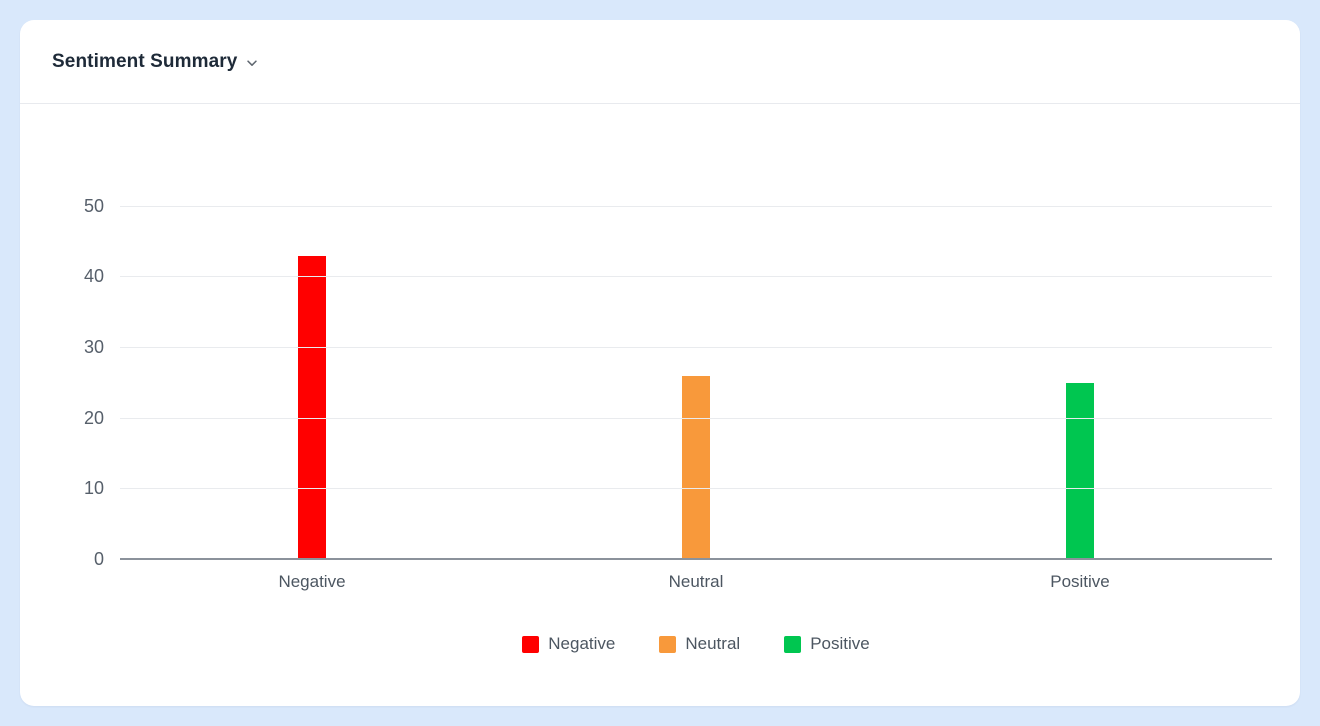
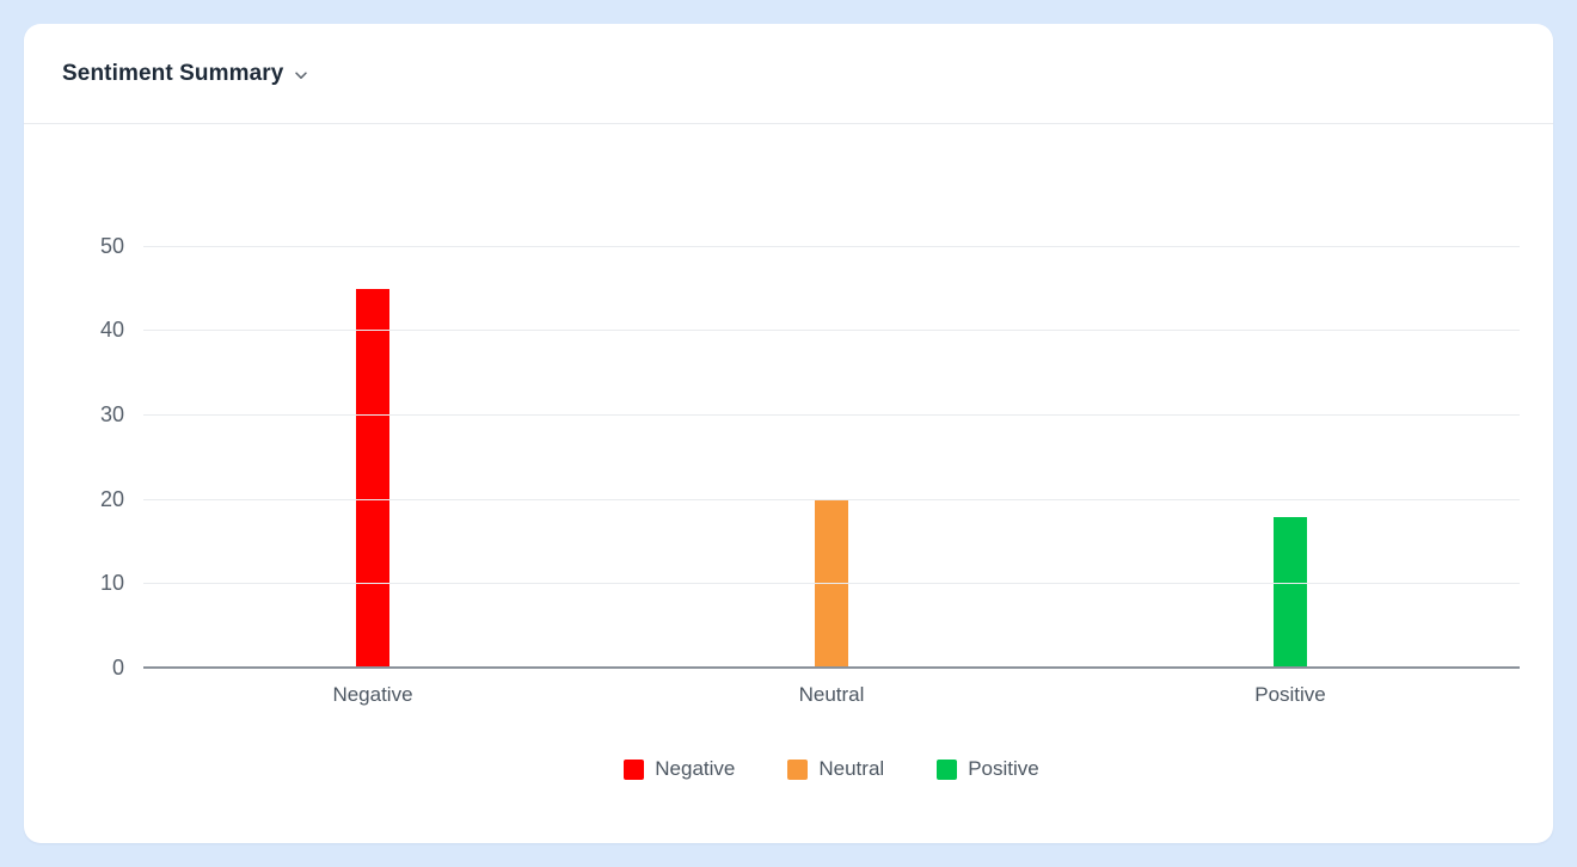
Negative: 43 -> 45
Neutral: 26 -> 20
Positive: 25 -> 18
